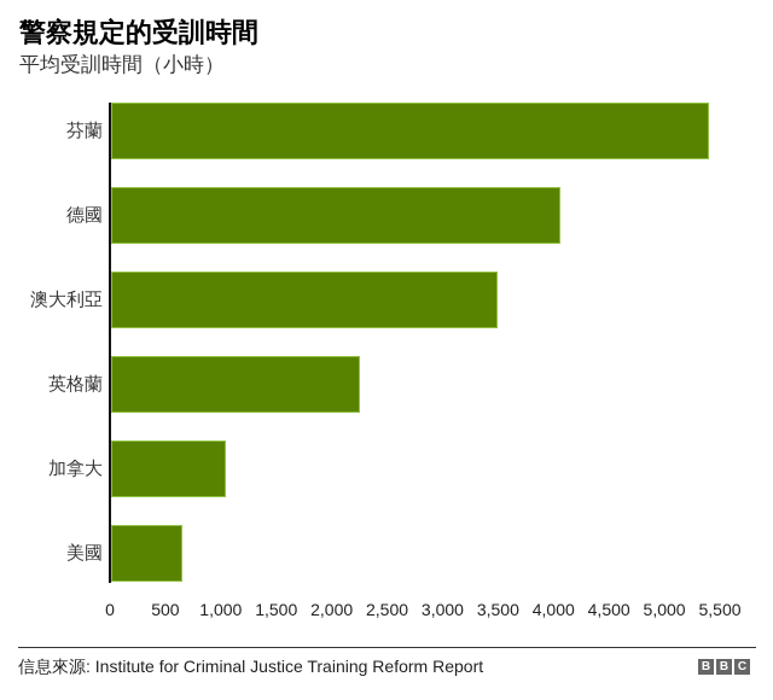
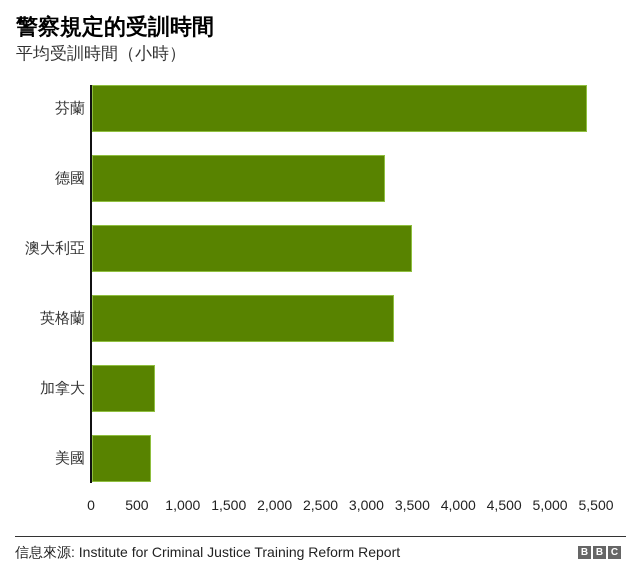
德國: 4100 -> 3200
英格蘭: 2200 -> 3300
加拿大: 1000 -> 700
